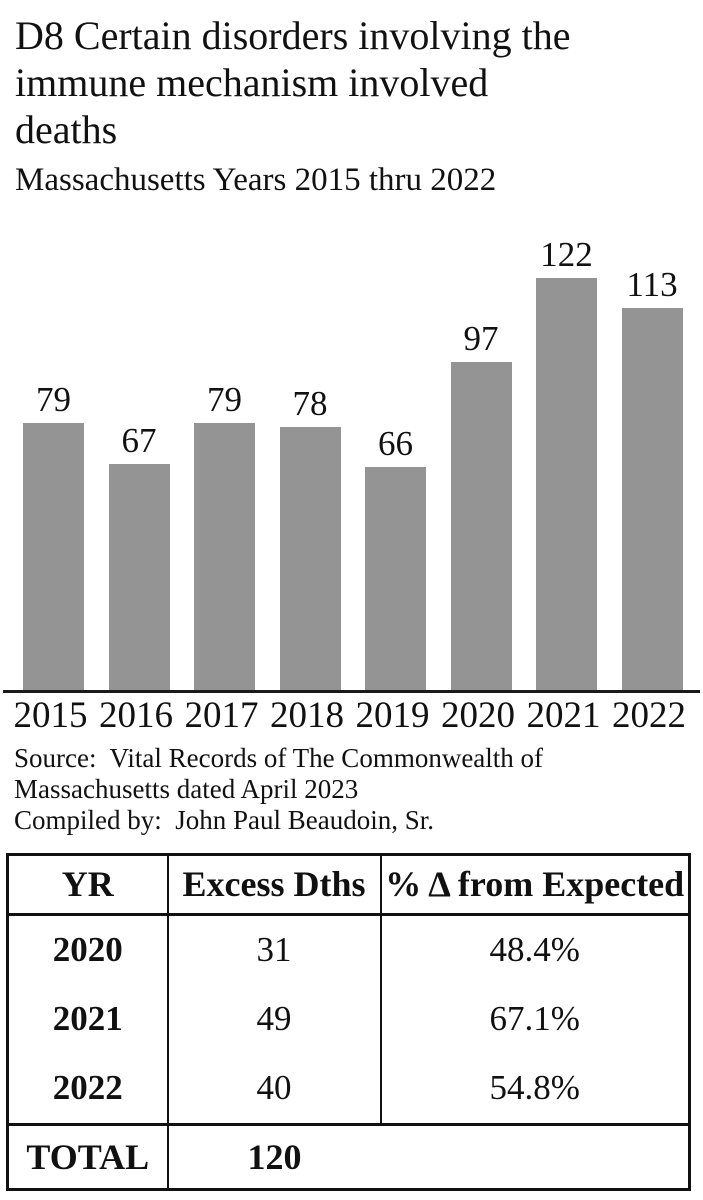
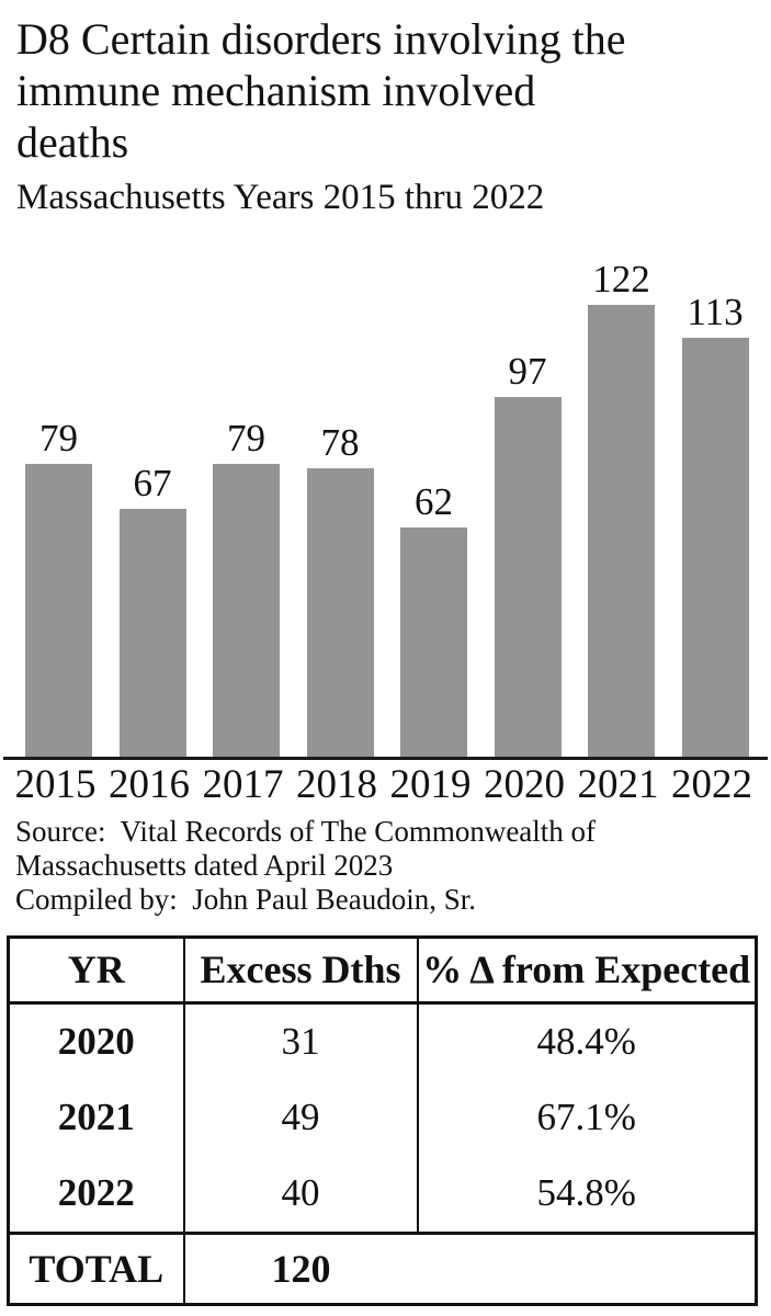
2019: 66 -> 62
